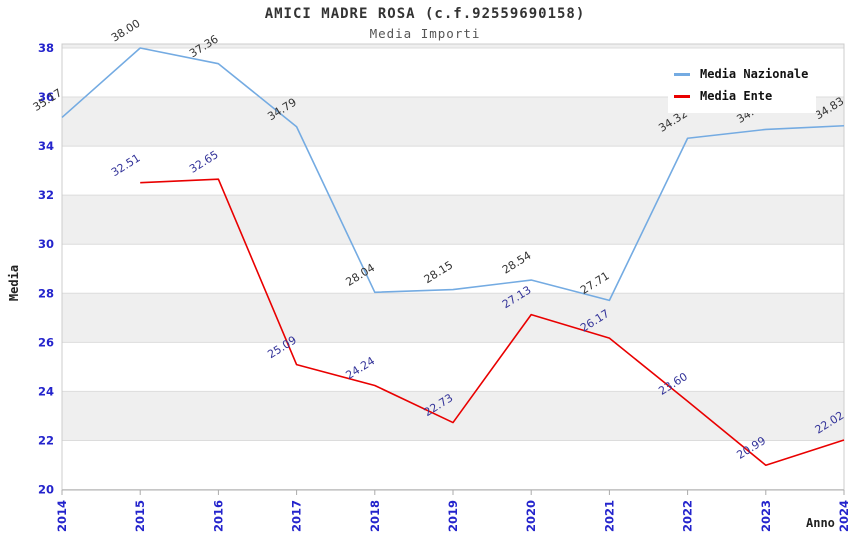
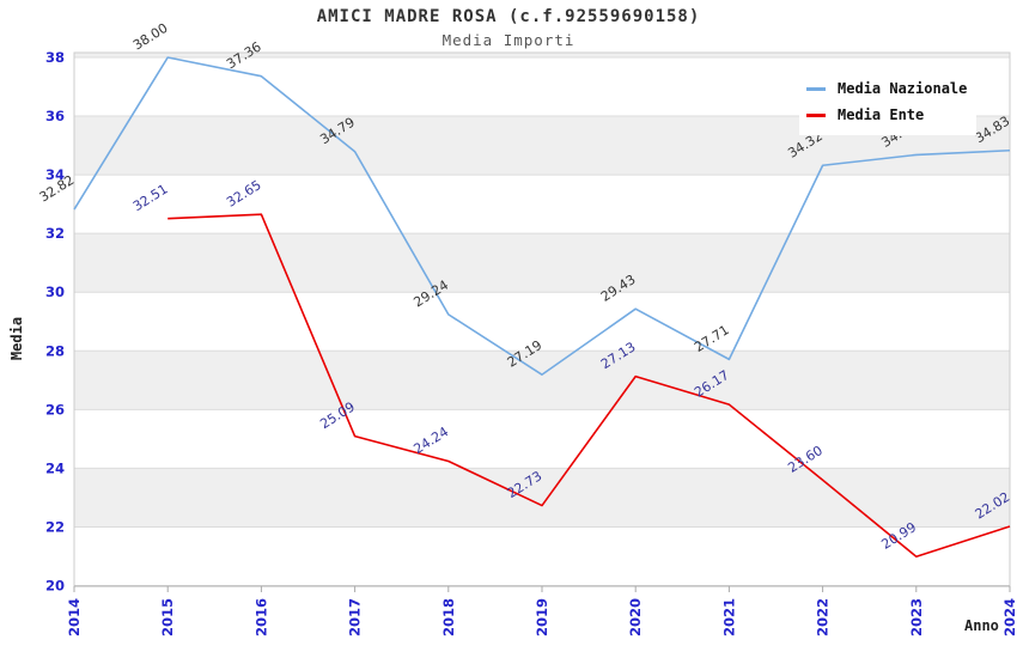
Media Nazionale/2014: 35.17 -> 32.82
Media Nazionale/2018: 28.04 -> 29.24
Media Nazionale/2019: 28.15 -> 27.19
Media Nazionale/2020: 28.54 -> 29.43
